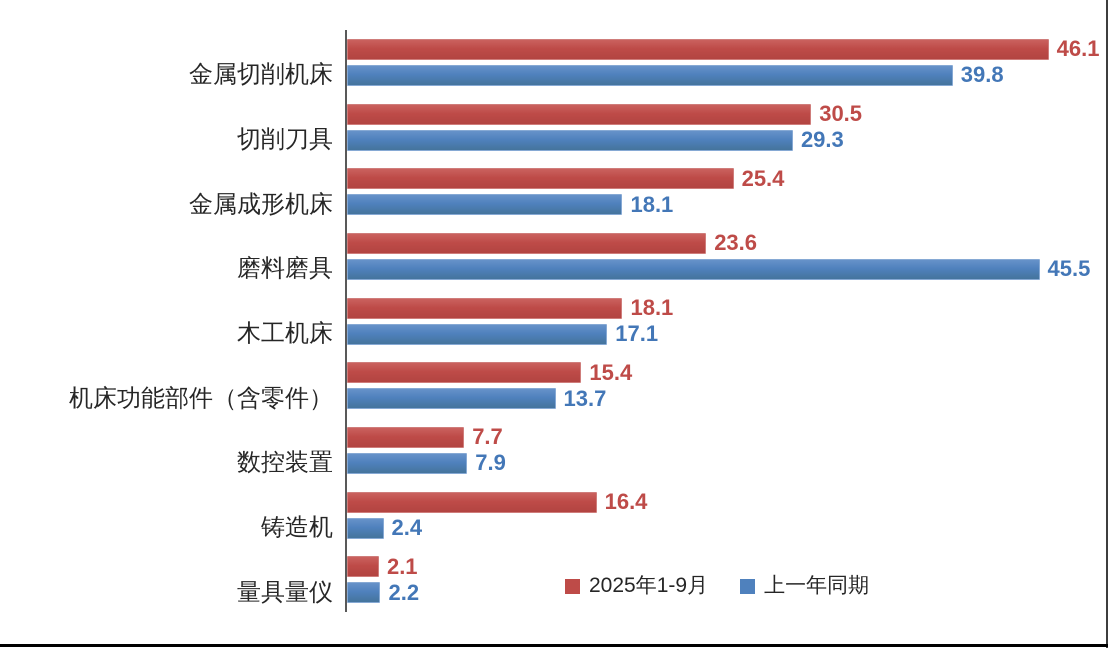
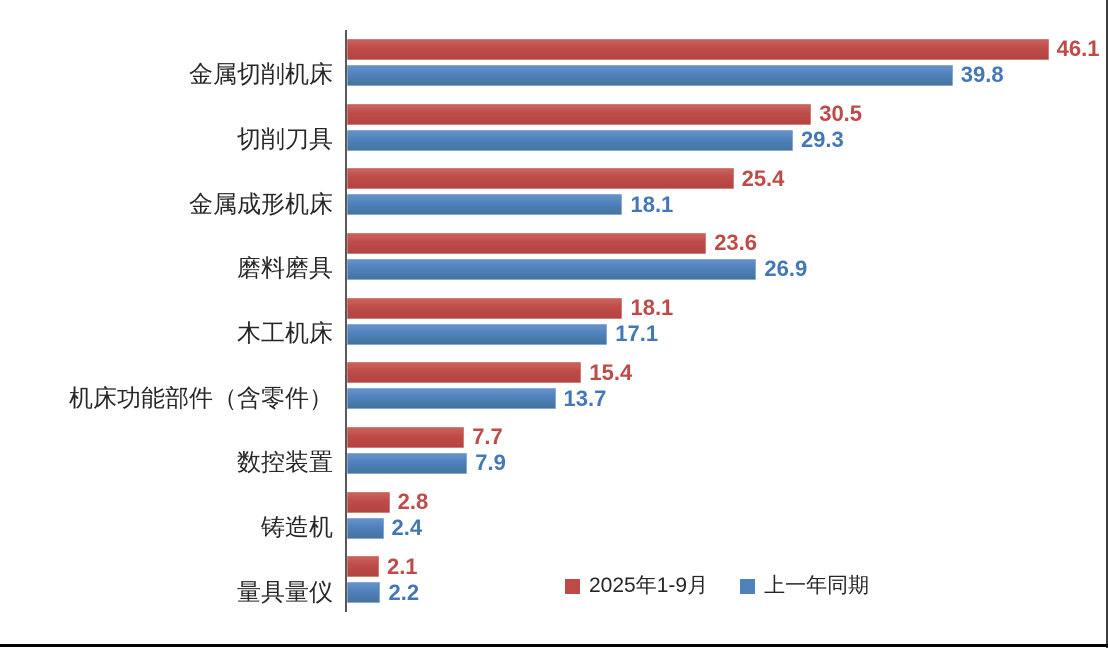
上一年同期/磨料磨具: 45.5 -> 26.9
2025年1-9月/铸造机: 16.4 -> 2.8
